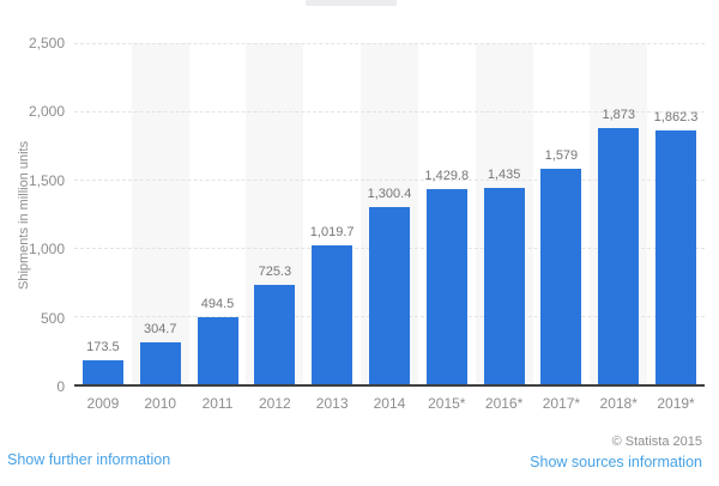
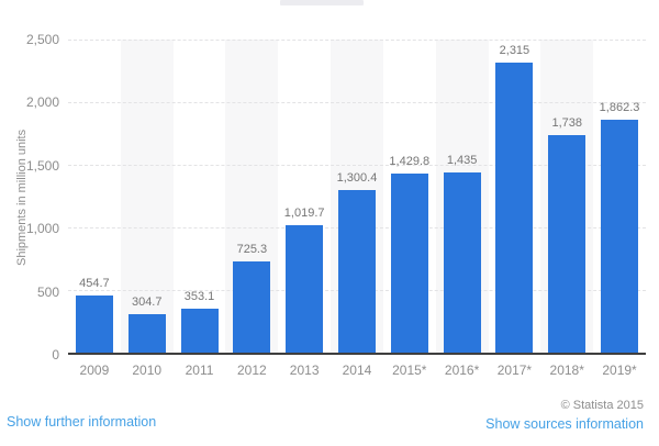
2009: 173.5 -> 454.7
2011: 494.5 -> 353.1
2017*: 1,579 -> 2,315
2018*: 1,873 -> 1,738
